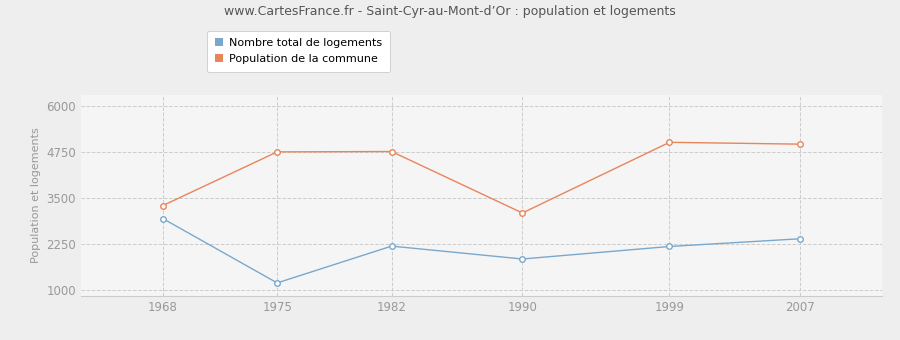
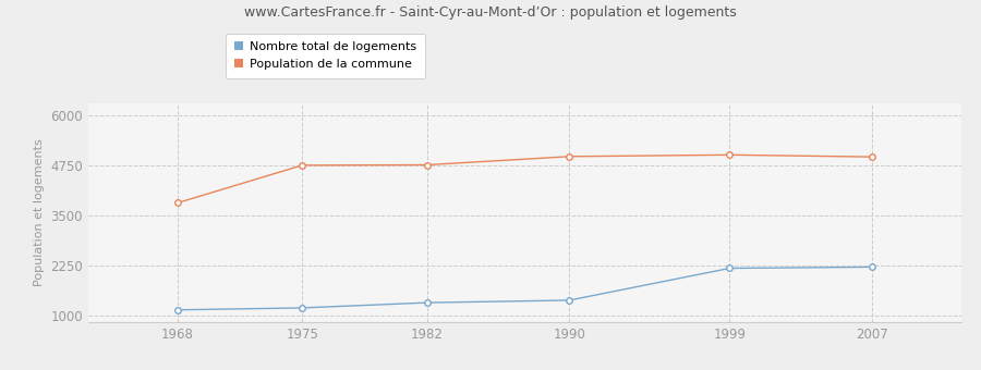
Nombre total de logements/1968: 2950 -> 1150
Population de la commune/1968: 3300 -> 3820
Nombre total de logements/1982: 2200 -> 1330
Nombre total de logements/1990: 1850 -> 1390
Population de la commune/1990: 3100 -> 4980
Nombre total de logements/2007: 2400 -> 2220
